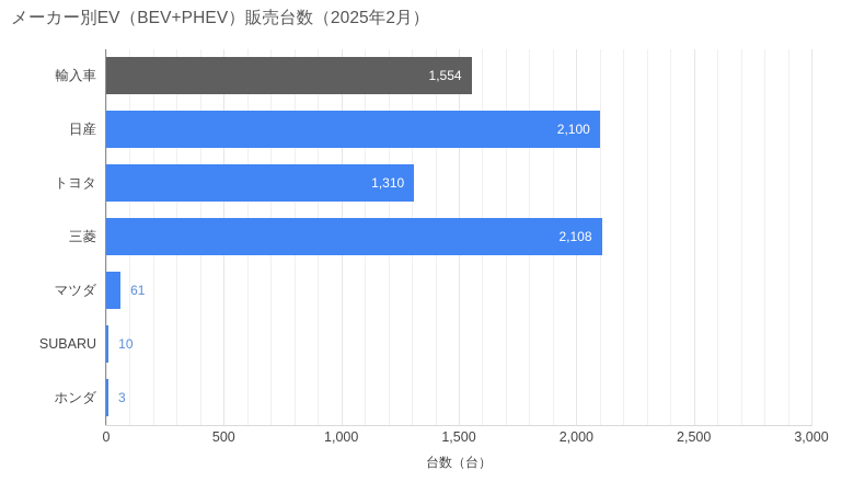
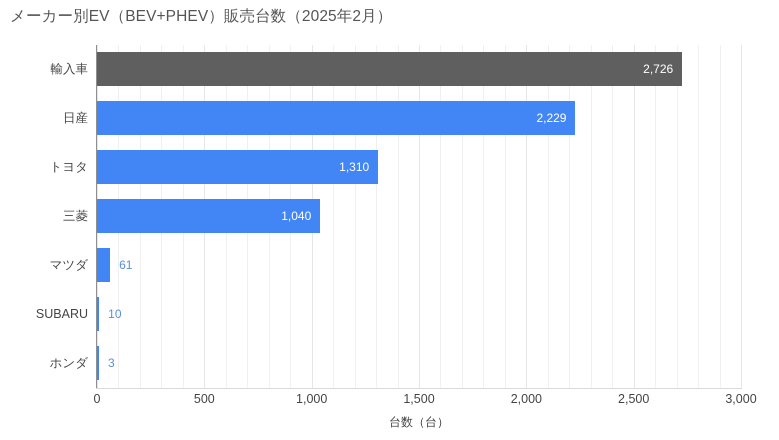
輸入車: 1,554 -> 2,726
日産: 2,100 -> 2,229
三菱: 2,108 -> 1,040
